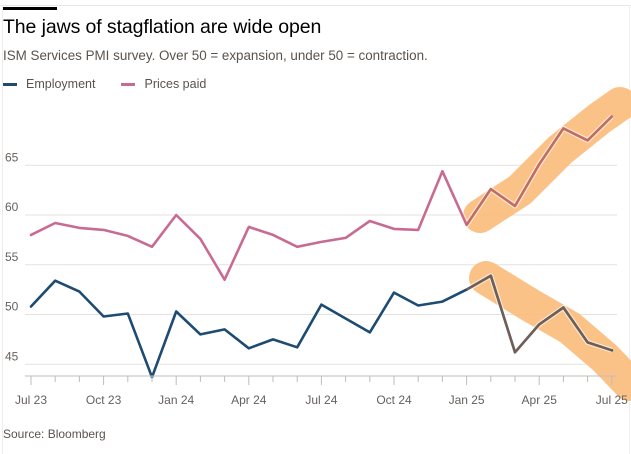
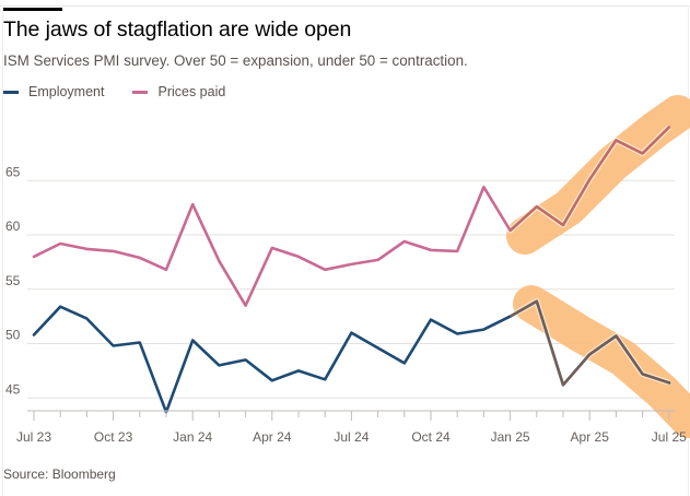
Prices paid/Jan 24: 60 -> 63
Prices paid/Jan 25: 59 -> 60
